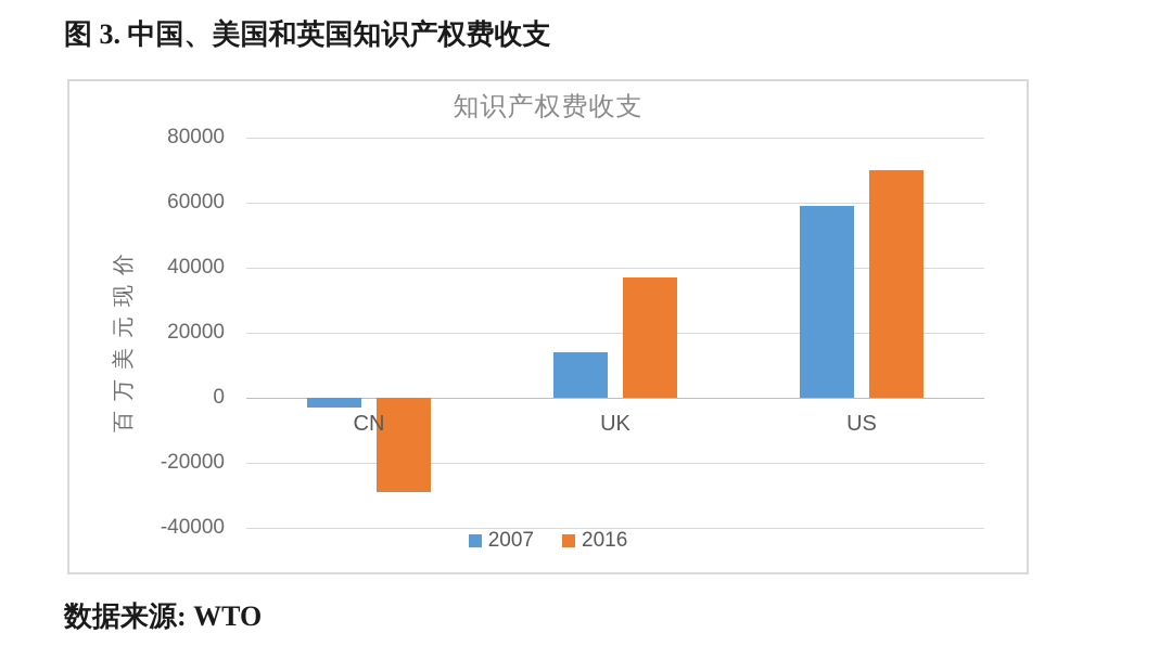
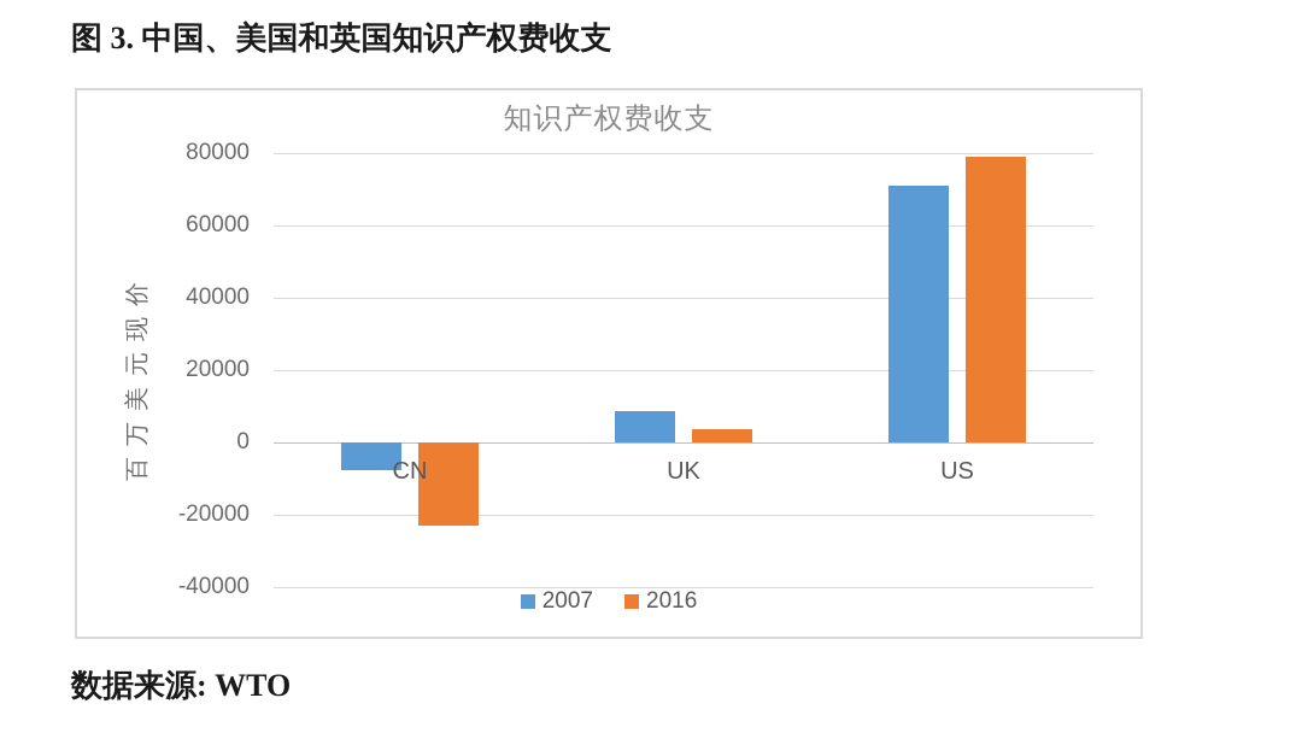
2007/CN: -3000 -> -8000
2016/CN: -29000 -> -23000
2007/UK: 14000 -> 9000
2016/UK: 37000 -> 4000
2007/US: 59000 -> 71000
2016/US: 70000 -> 79000
